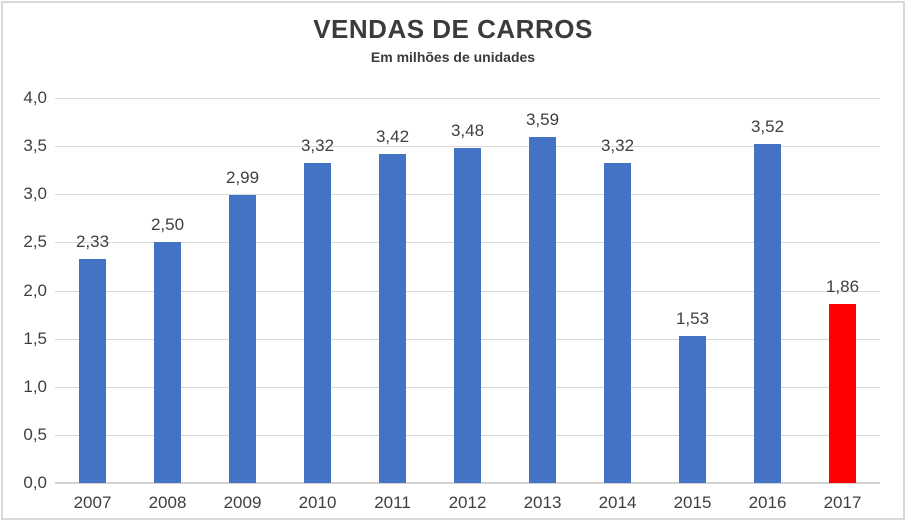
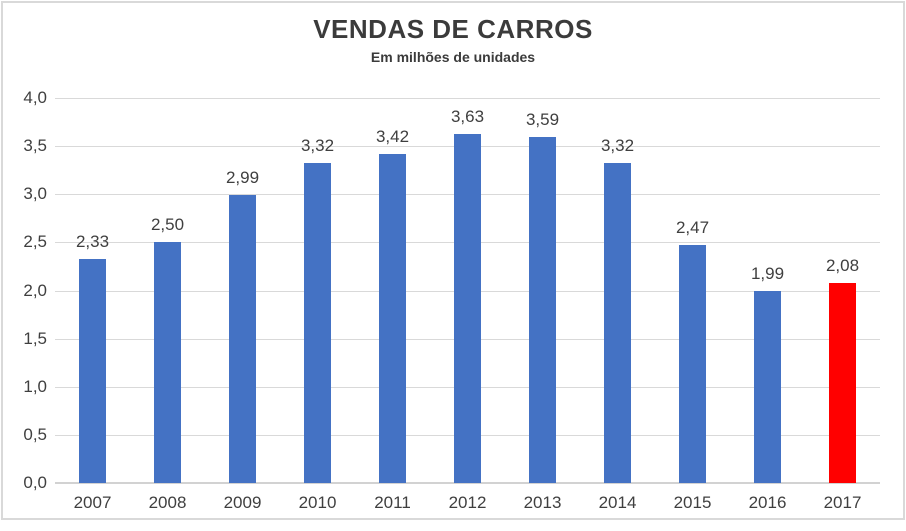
2012: 3,48 -> 3,63
2015: 1,53 -> 2,47
2016: 3,52 -> 1,99
2017: 1,86 -> 2,08
